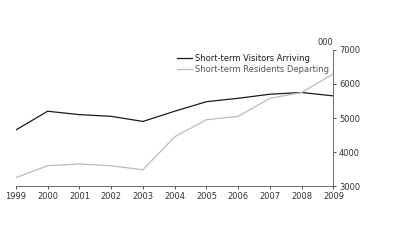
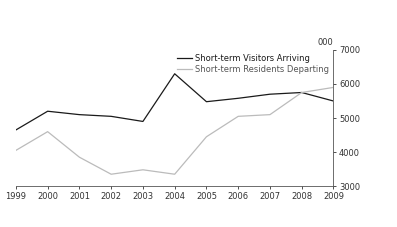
Short-term Residents Departing/1999: 3250 -> 4050
Short-term Residents Departing/2000: 3600 -> 4600
Short-term Residents Departing/2001: 3650 -> 3850
Short-term Residents Departing/2002: 3600 -> 3350
Short-term Visitors Arriving/2004: 5200 -> 6300
Short-term Residents Departing/2004: 4450 -> 3350
Short-term Residents Departing/2005: 4950 -> 4450
Short-term Residents Departing/2007: 5580 -> 5100
Short-term Visitors Arriving/2009: 5650 -> 5500
Short-term Residents Departing/2009: 6300 -> 5900
